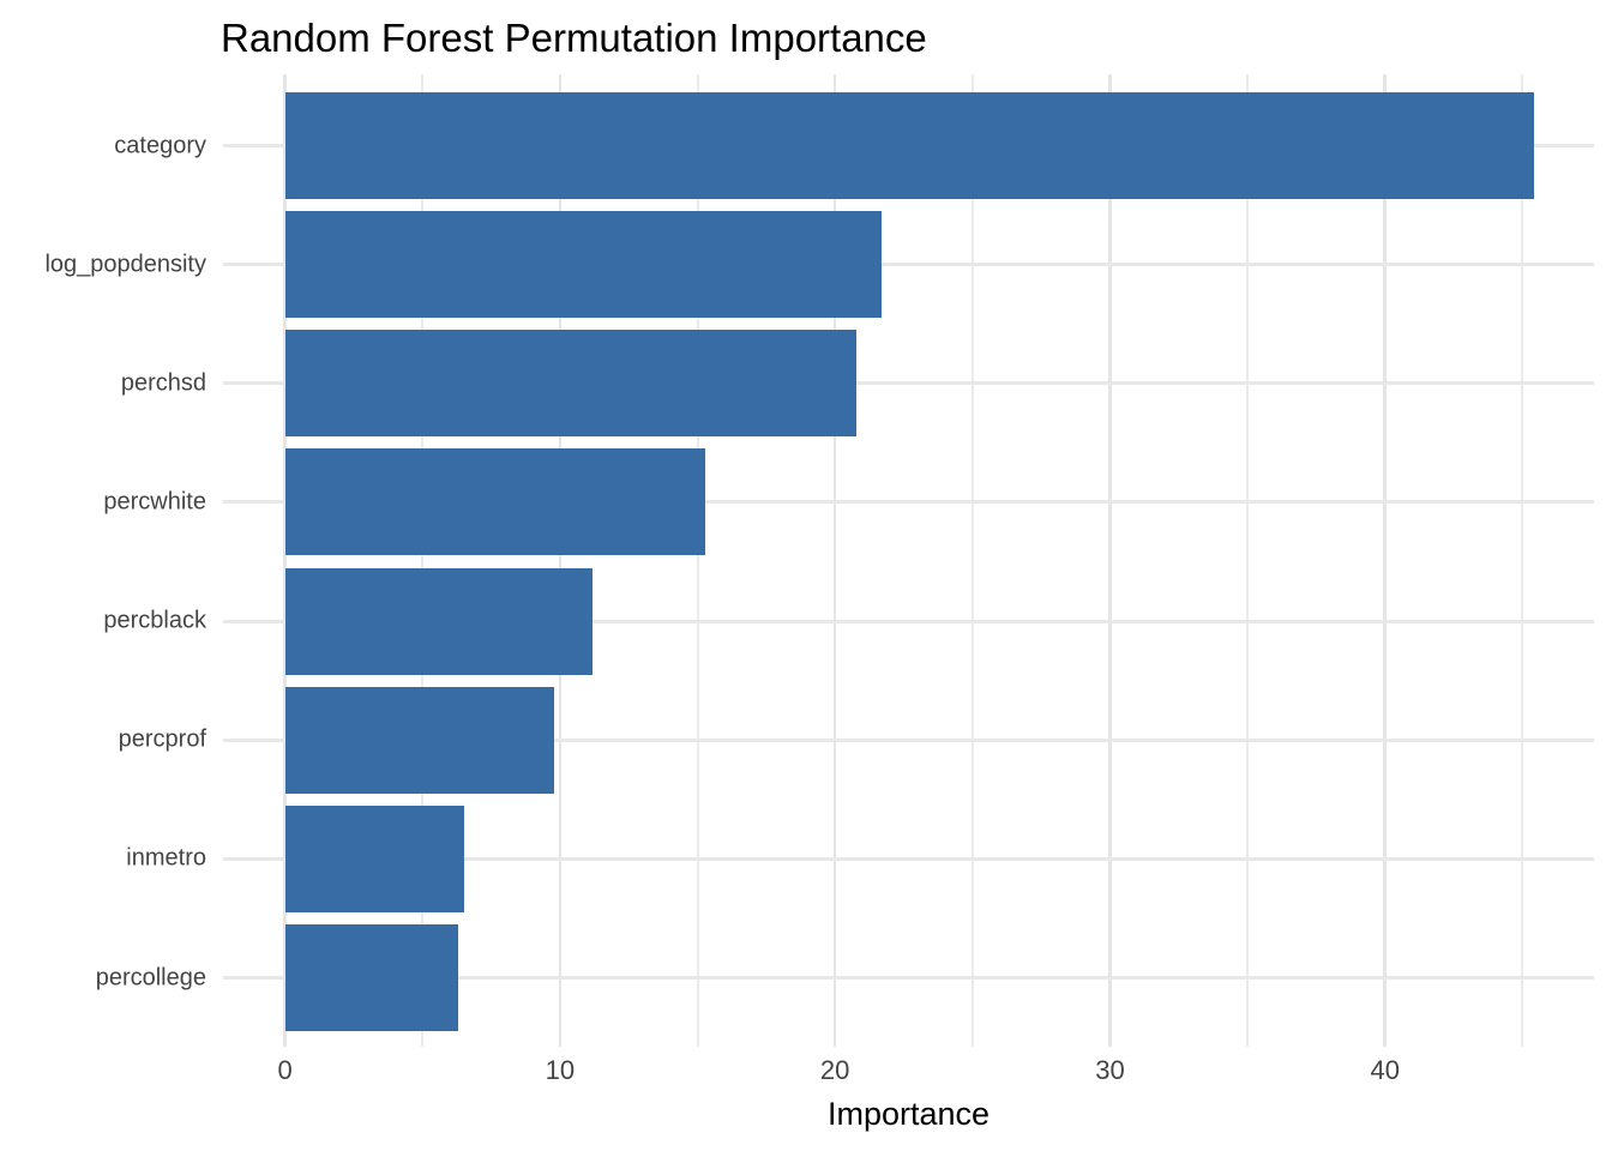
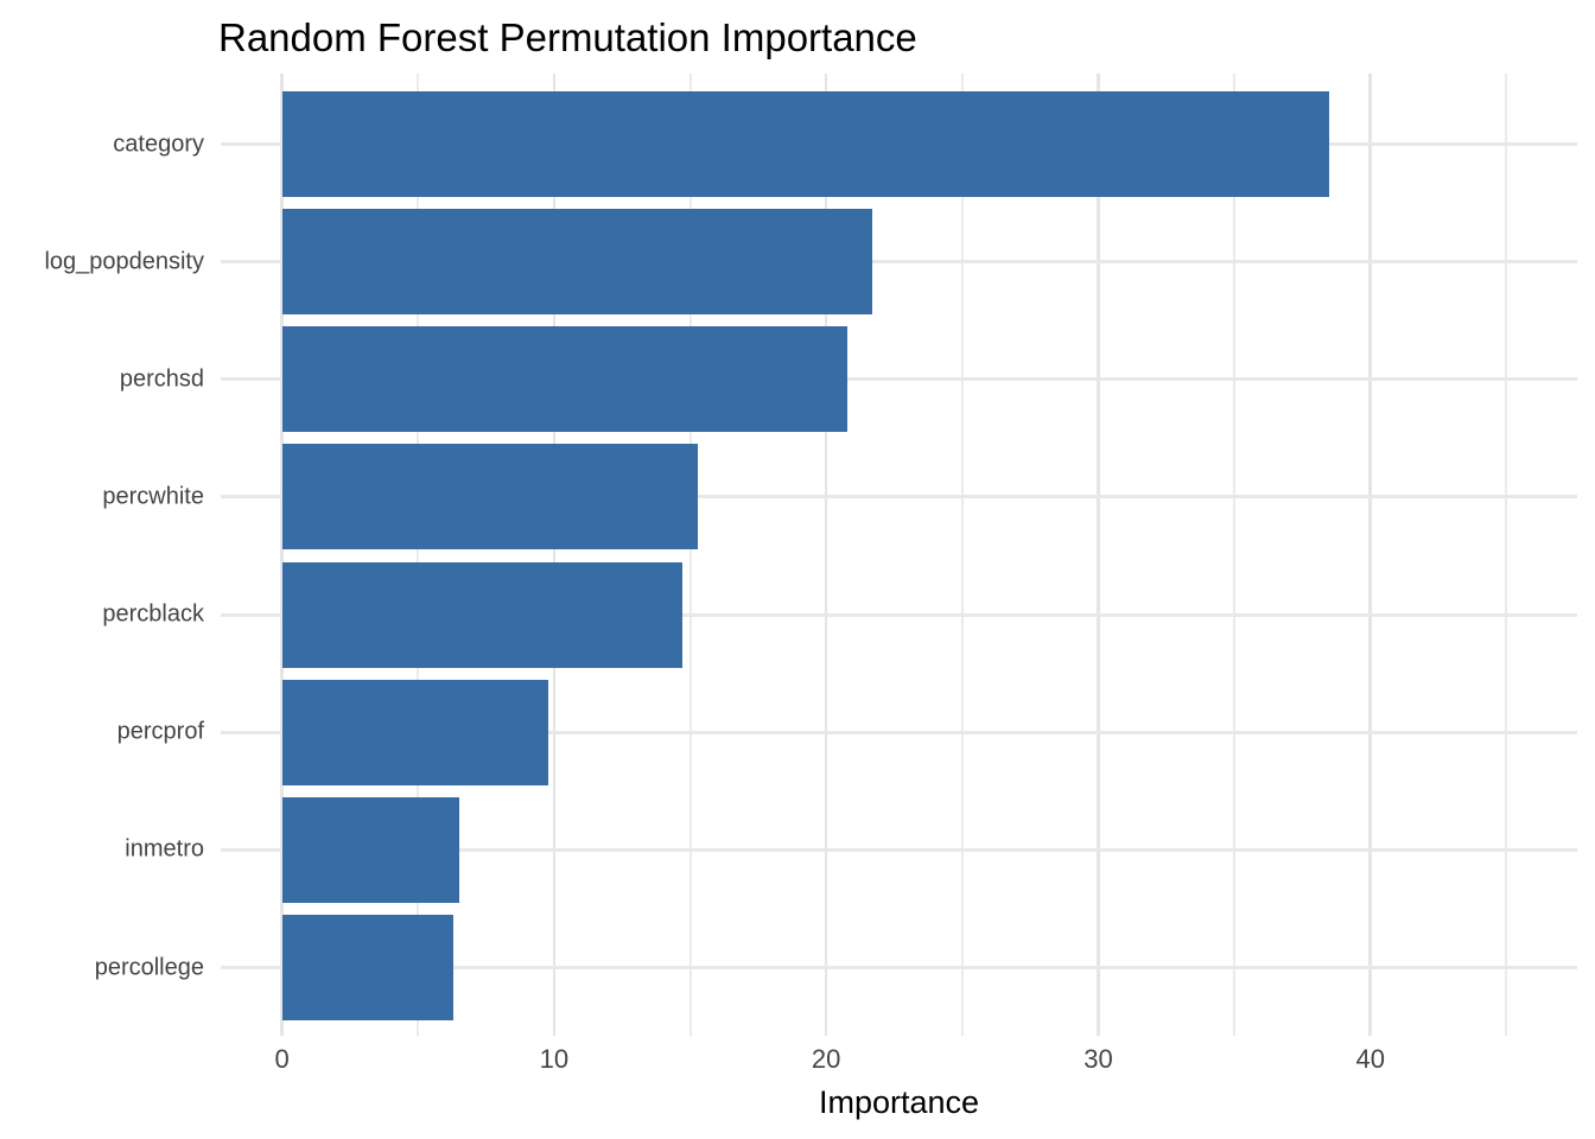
category: 45.4 -> 38.5
percblack: 11.2 -> 14.7
